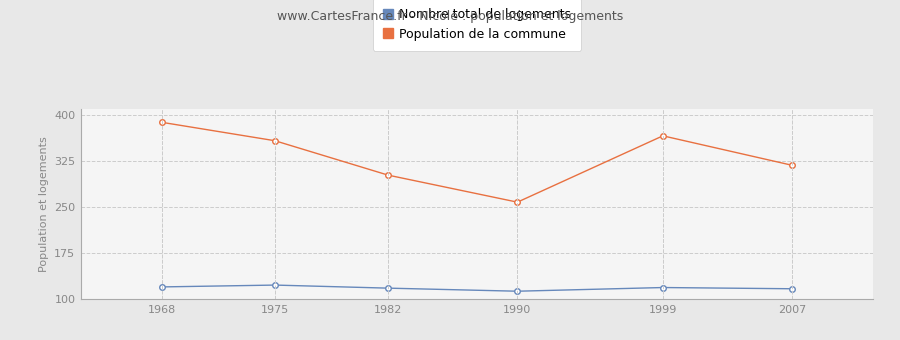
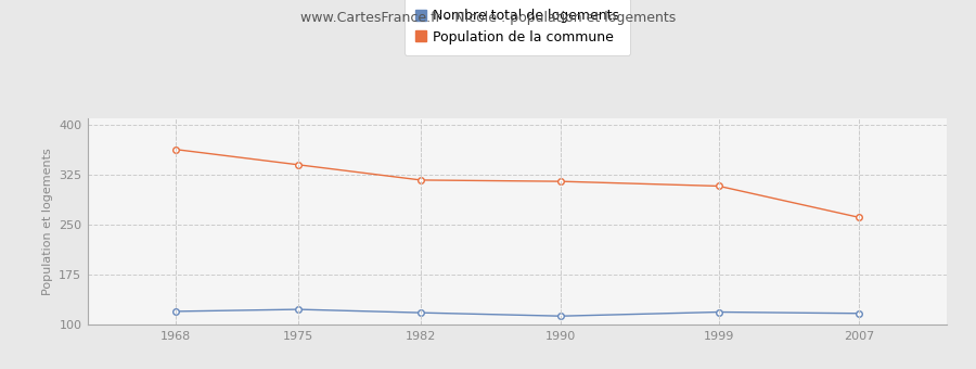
Population de la commune/1968: 388 -> 363
Population de la commune/1975: 358 -> 340
Population de la commune/1982: 302 -> 317
Population de la commune/1990: 258 -> 315
Population de la commune/1999: 366 -> 308
Population de la commune/2007: 318 -> 261
